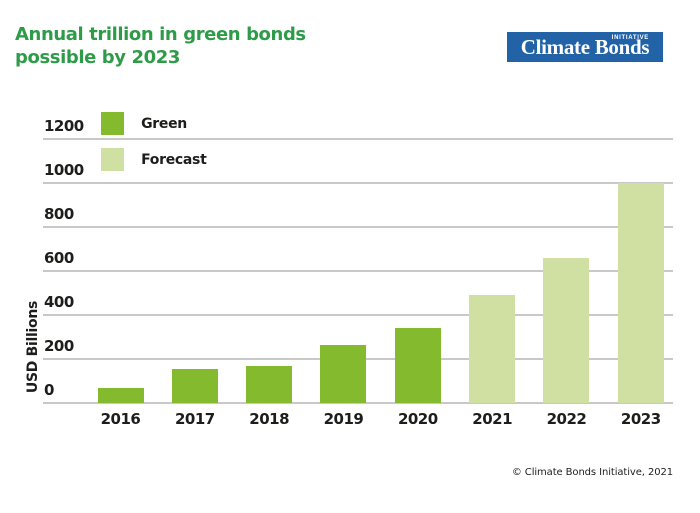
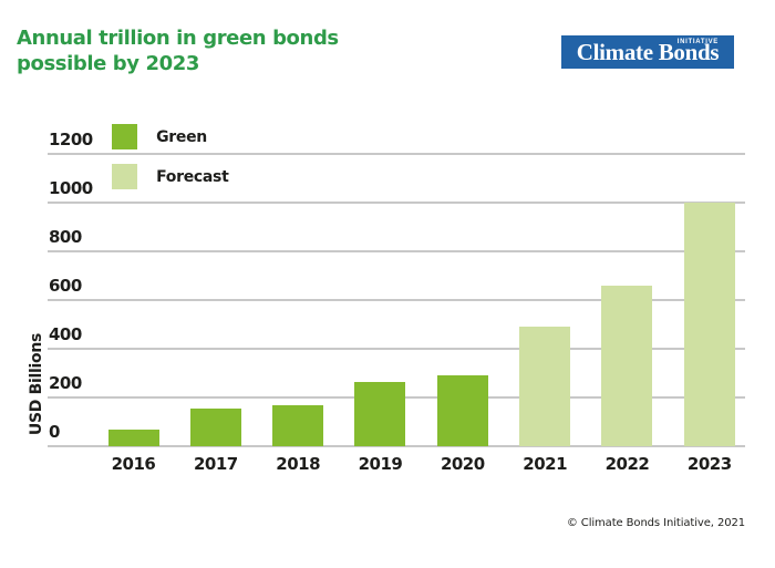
Green/2020: 340 -> 290
